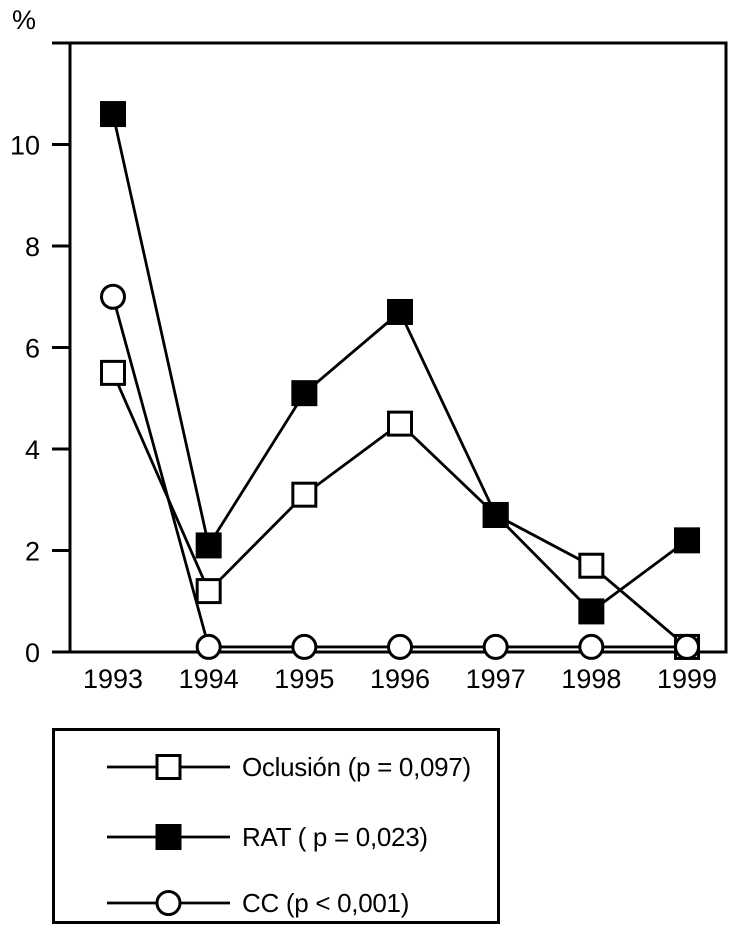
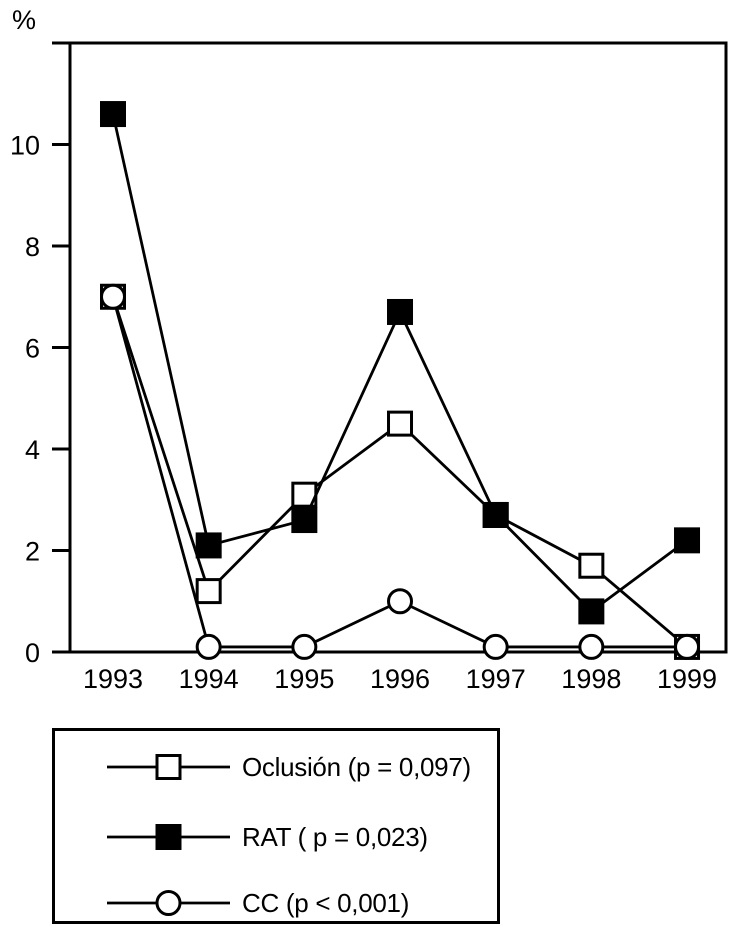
Oclusión (p = 0,097)/1993: 5.5 -> 7.0
RAT ( p = 0,023)/1995: 5.1 -> 2.6
CC (p < 0,001)/1996: 0.1 -> 1.0
